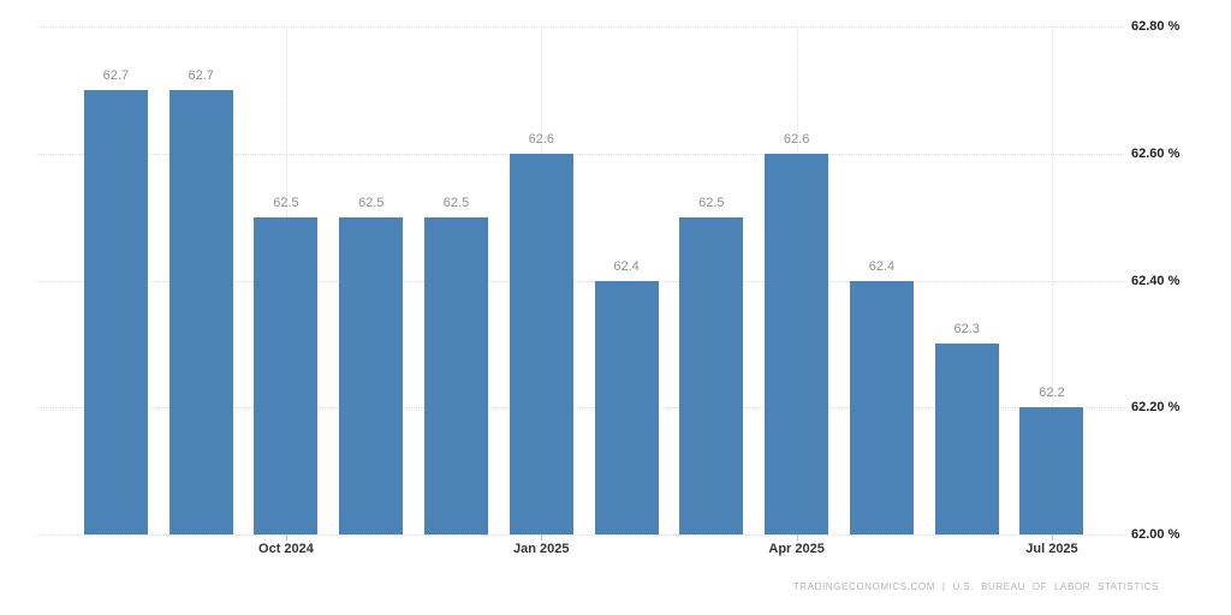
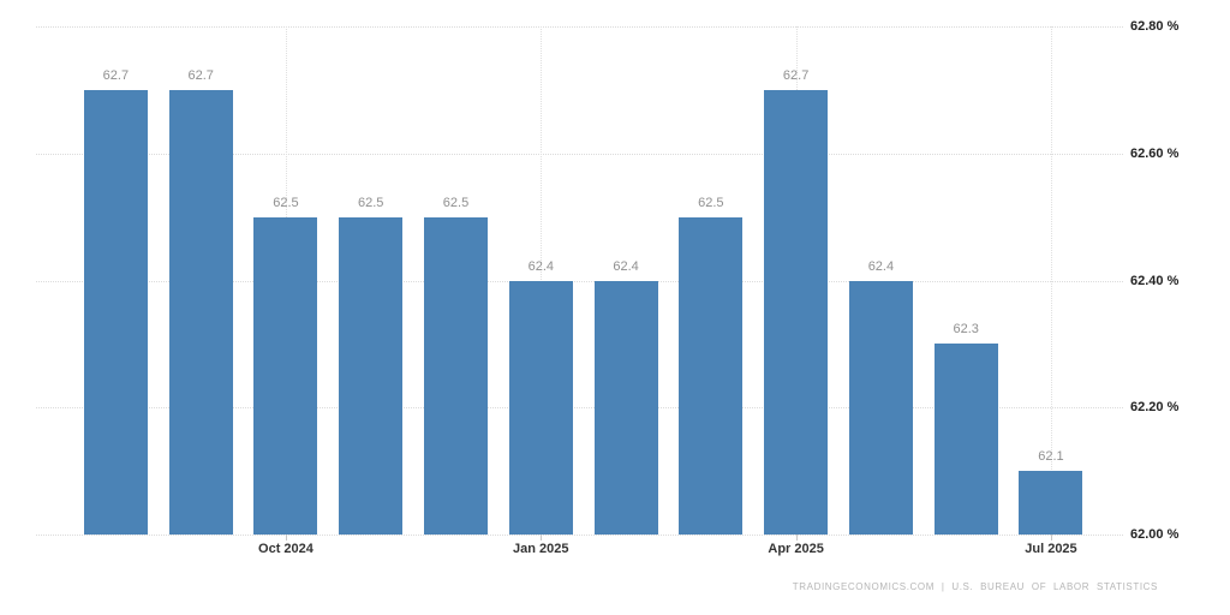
Jan 2025: 62.6 -> 62.4
Apr 2025: 62.6 -> 62.7
Jul 2025: 62.2 -> 62.1
